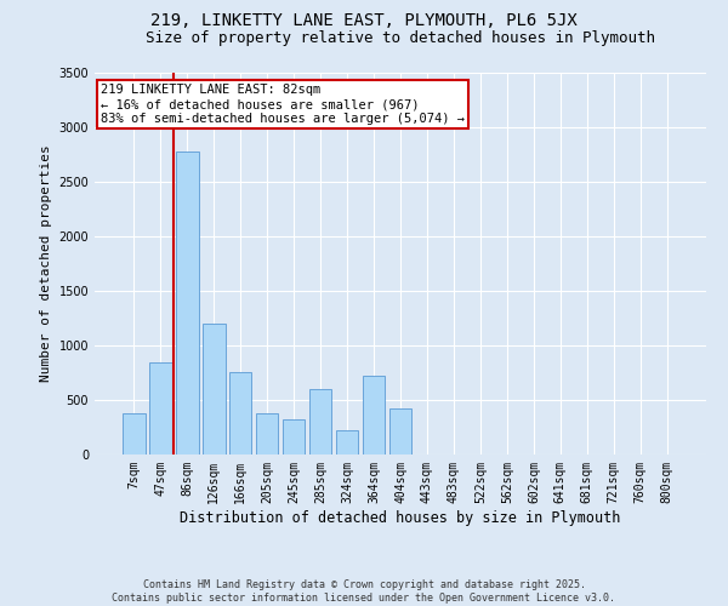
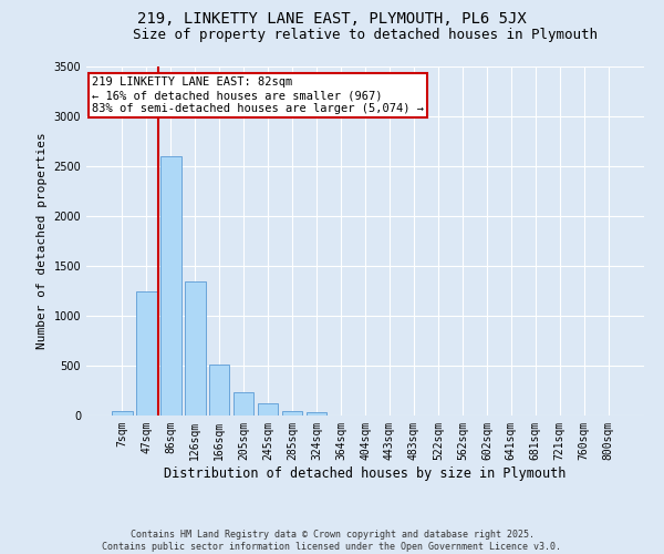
7sqm: 380 -> 50
47sqm: 840 -> 1250
86sqm: 2780 -> 2600
126sqm: 1200 -> 1350
166sqm: 760 -> 510
205sqm: 380 -> 230
245sqm: 320 -> 120
285sqm: 600 -> 50
324sqm: 220 -> 30
364sqm: 720 -> 0
404sqm: 420 -> 0
